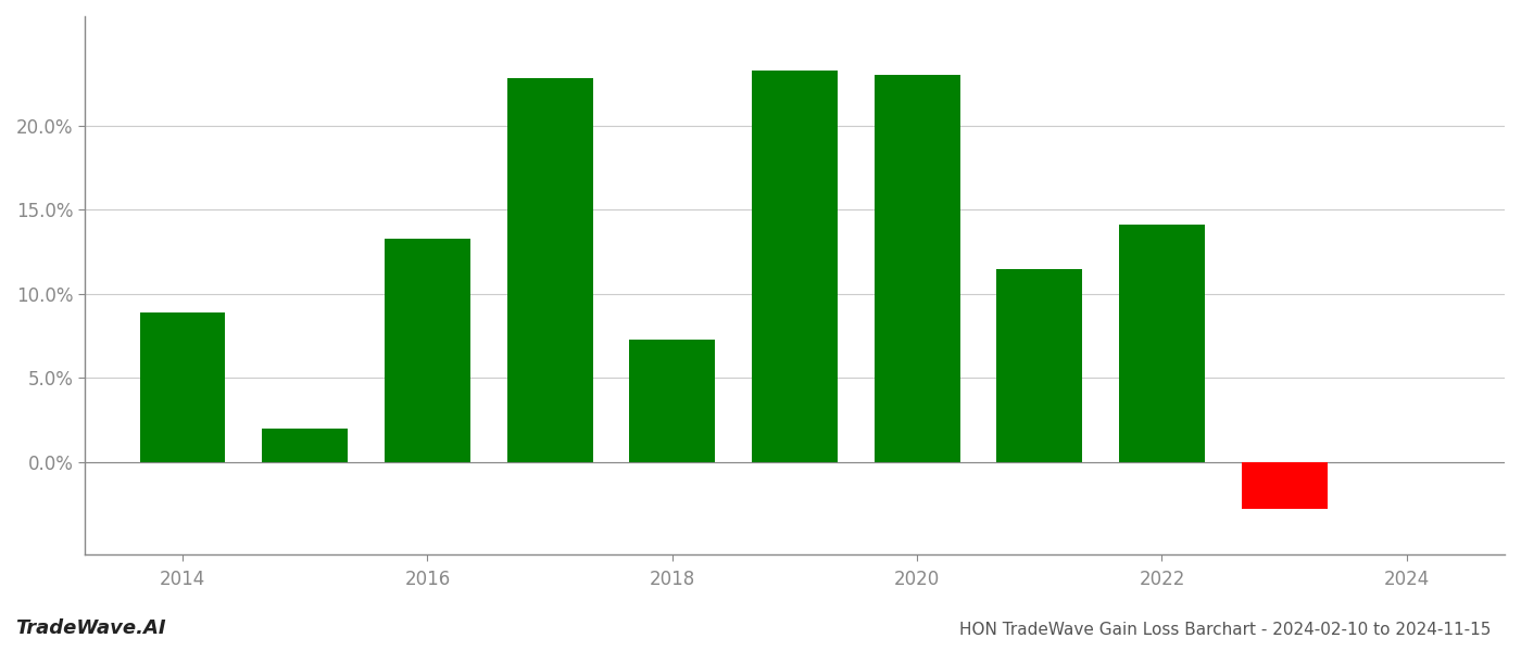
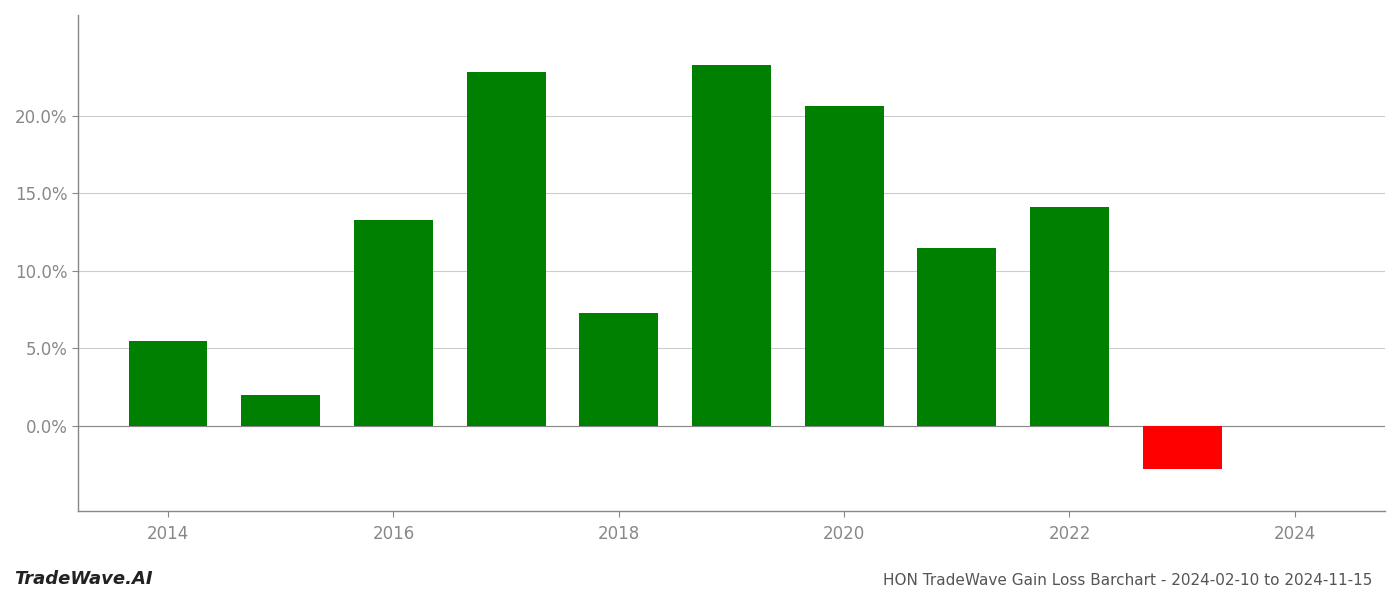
2014: 8.9% -> 5.5%
2020: 23.0% -> 20.6%
